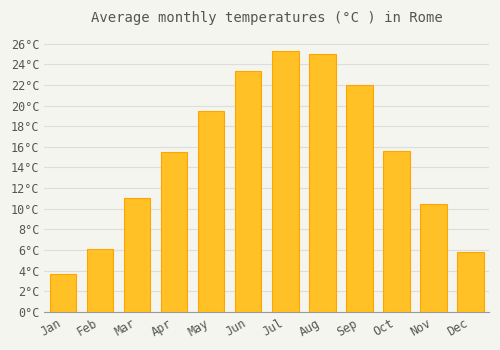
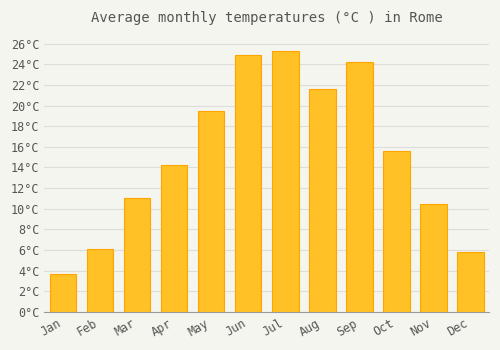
Apr: 15.5°C -> 14.2°C
Jun: 23.3°C -> 24.9°C
Aug: 25.0°C -> 21.6°C
Sep: 22.0°C -> 24.2°C
